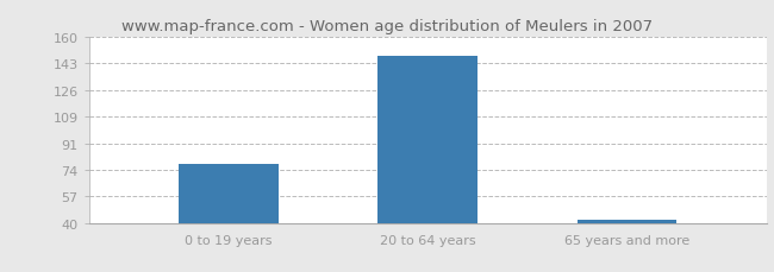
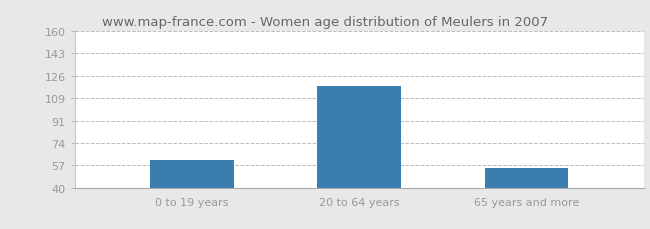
0 to 19 years: 78 -> 61
20 to 64 years: 148 -> 118
65 years and more: 42 -> 55
